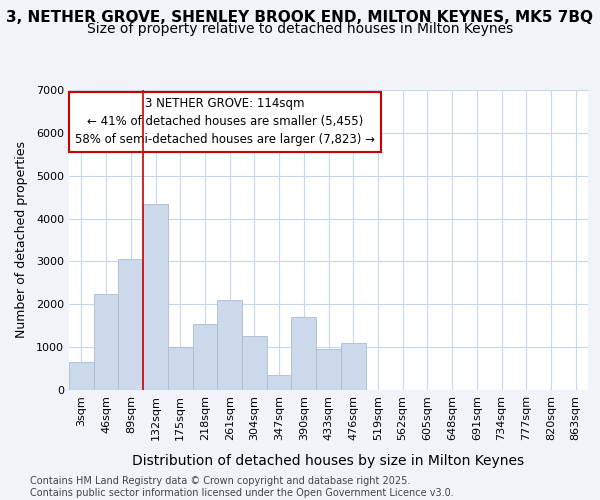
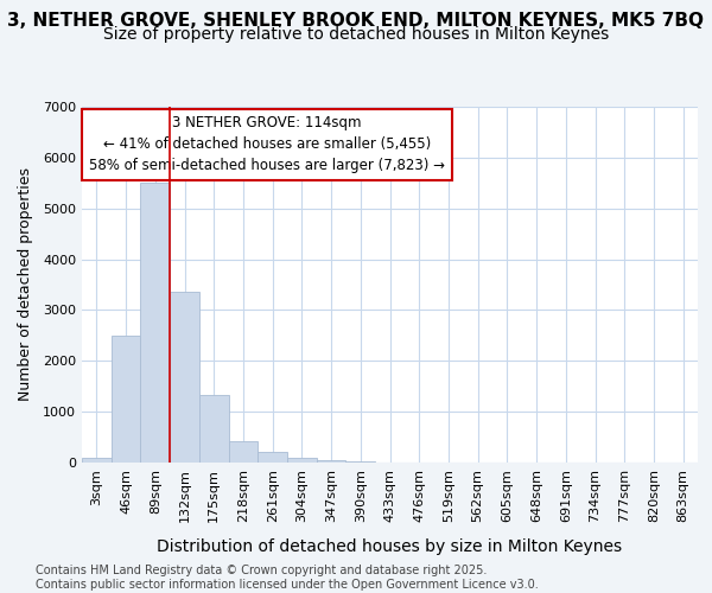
3sqm: 650 -> 100
46sqm: 2250 -> 2500
89sqm: 3050 -> 5500
132sqm: 4350 -> 3350
175sqm: 1000 -> 1320
218sqm: 1550 -> 420
261sqm: 2100 -> 220
304sqm: 1250 -> 100
347sqm: 350 -> 60
390sqm: 1700 -> 20
433sqm: 950 -> 10
476sqm: 1100 -> 0
